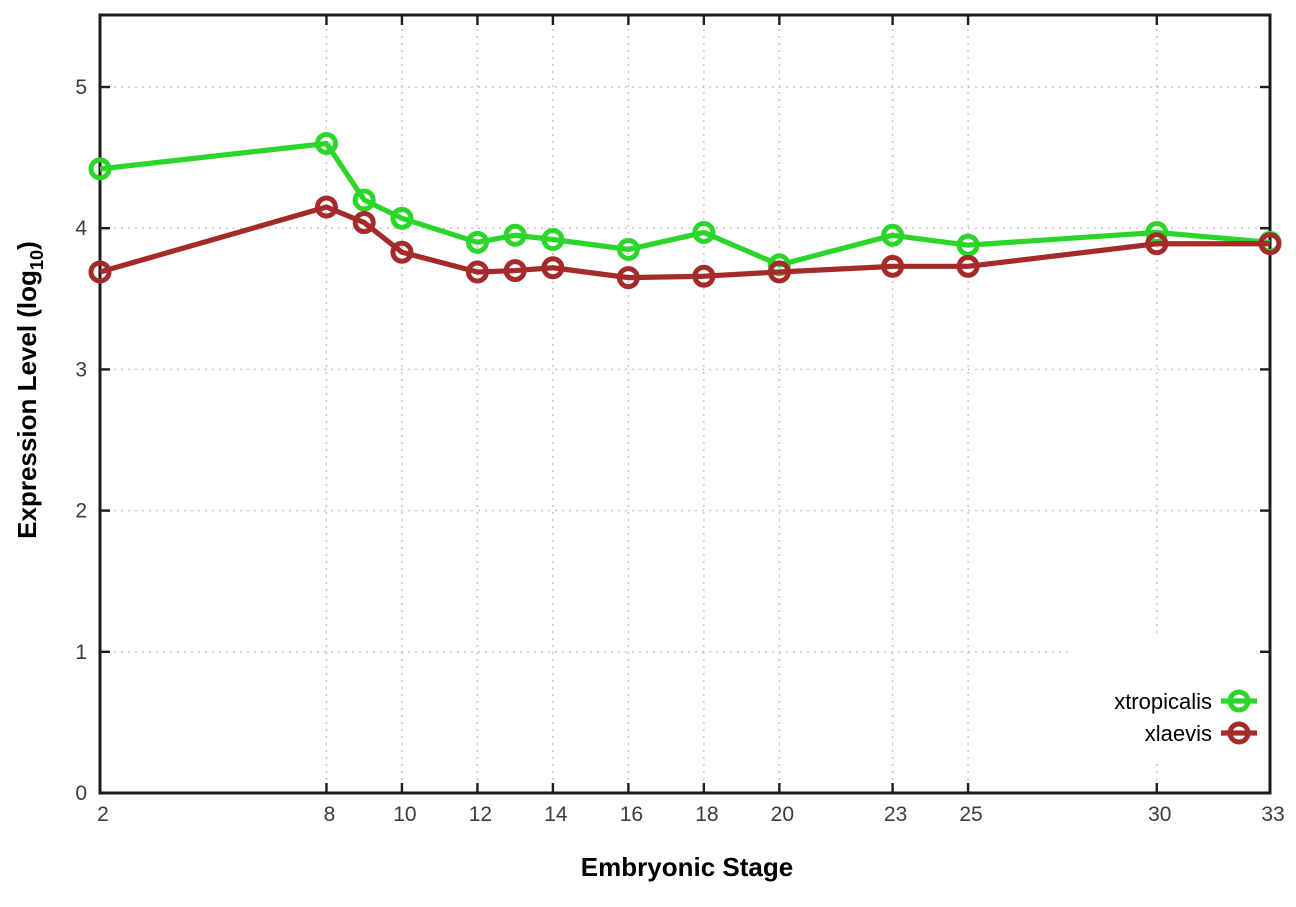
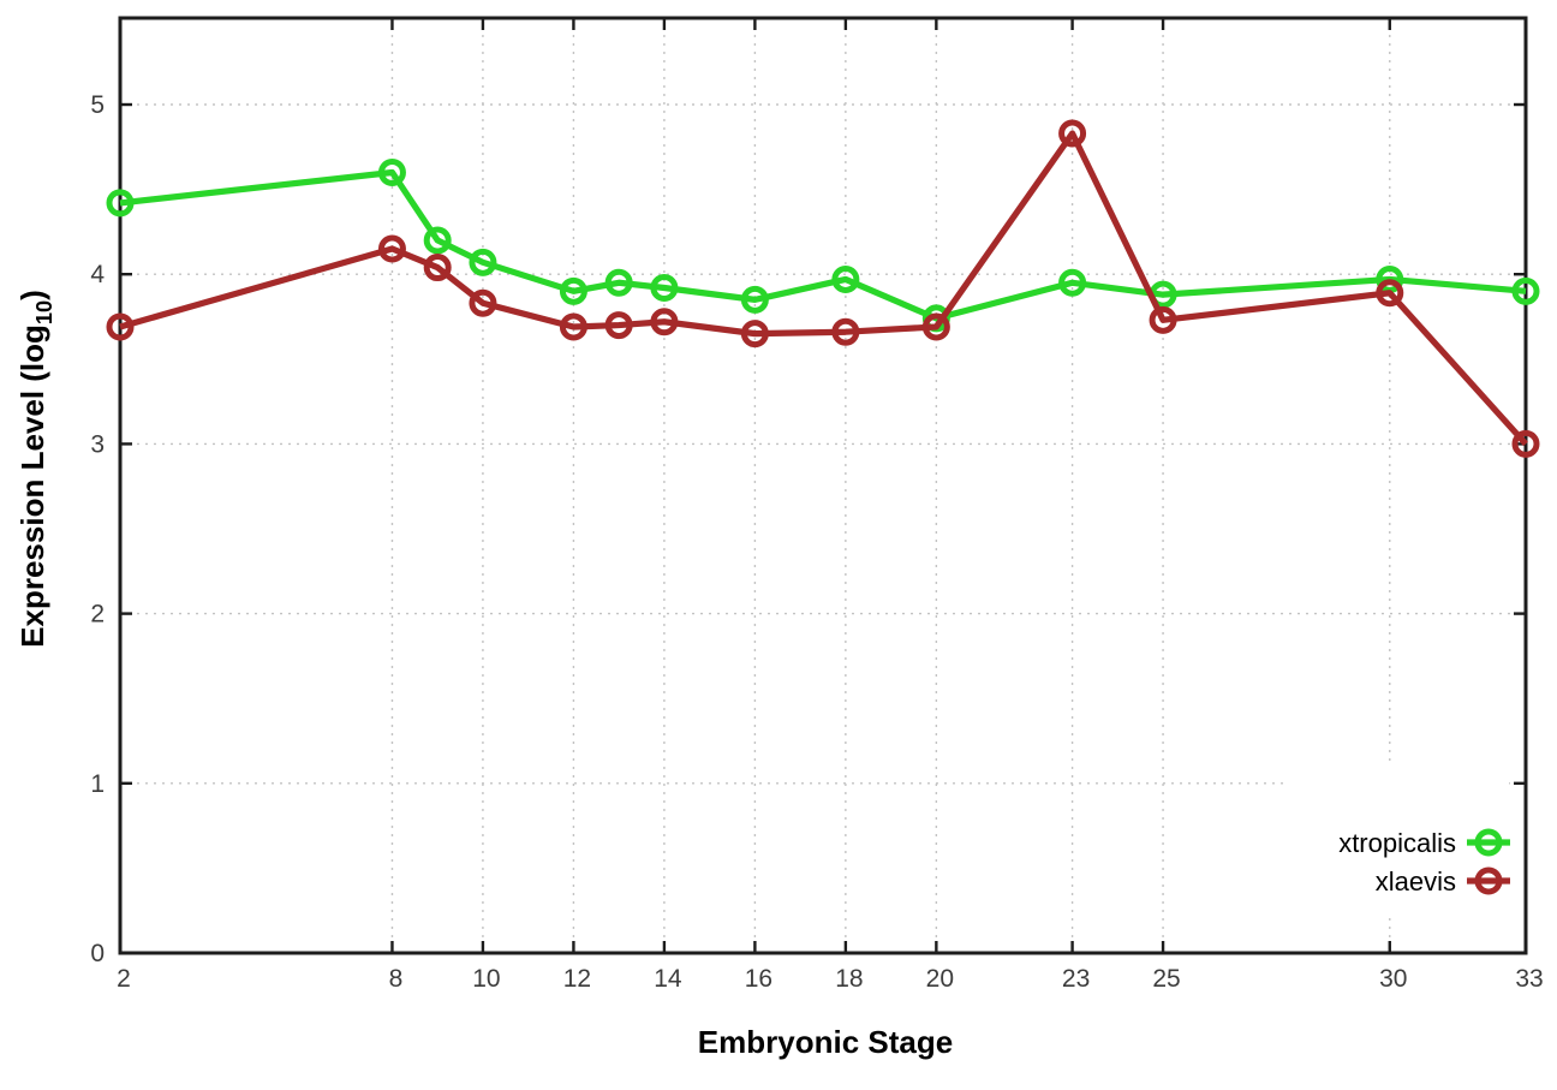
xlaevis/23: 3.73 -> 4.83
xlaevis/33: 3.89 -> 3.00
